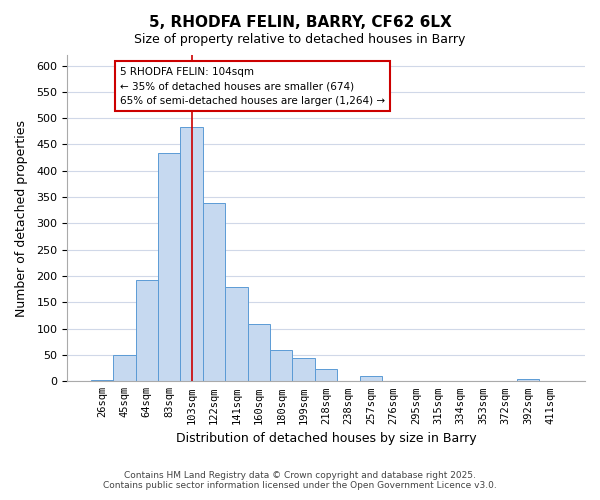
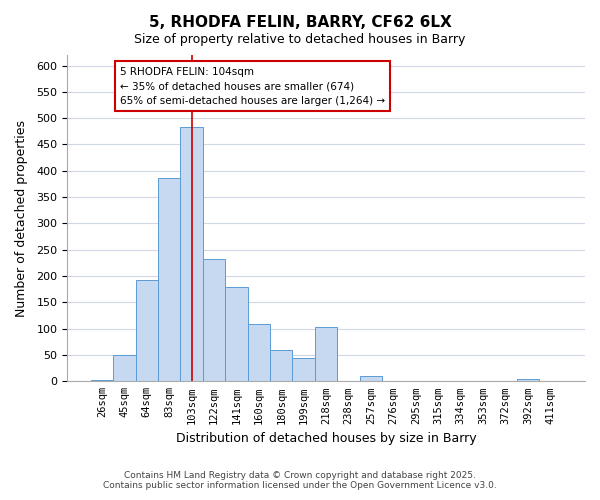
83sqm: 433 -> 386
122sqm: 338 -> 232
218sqm: 24 -> 104
